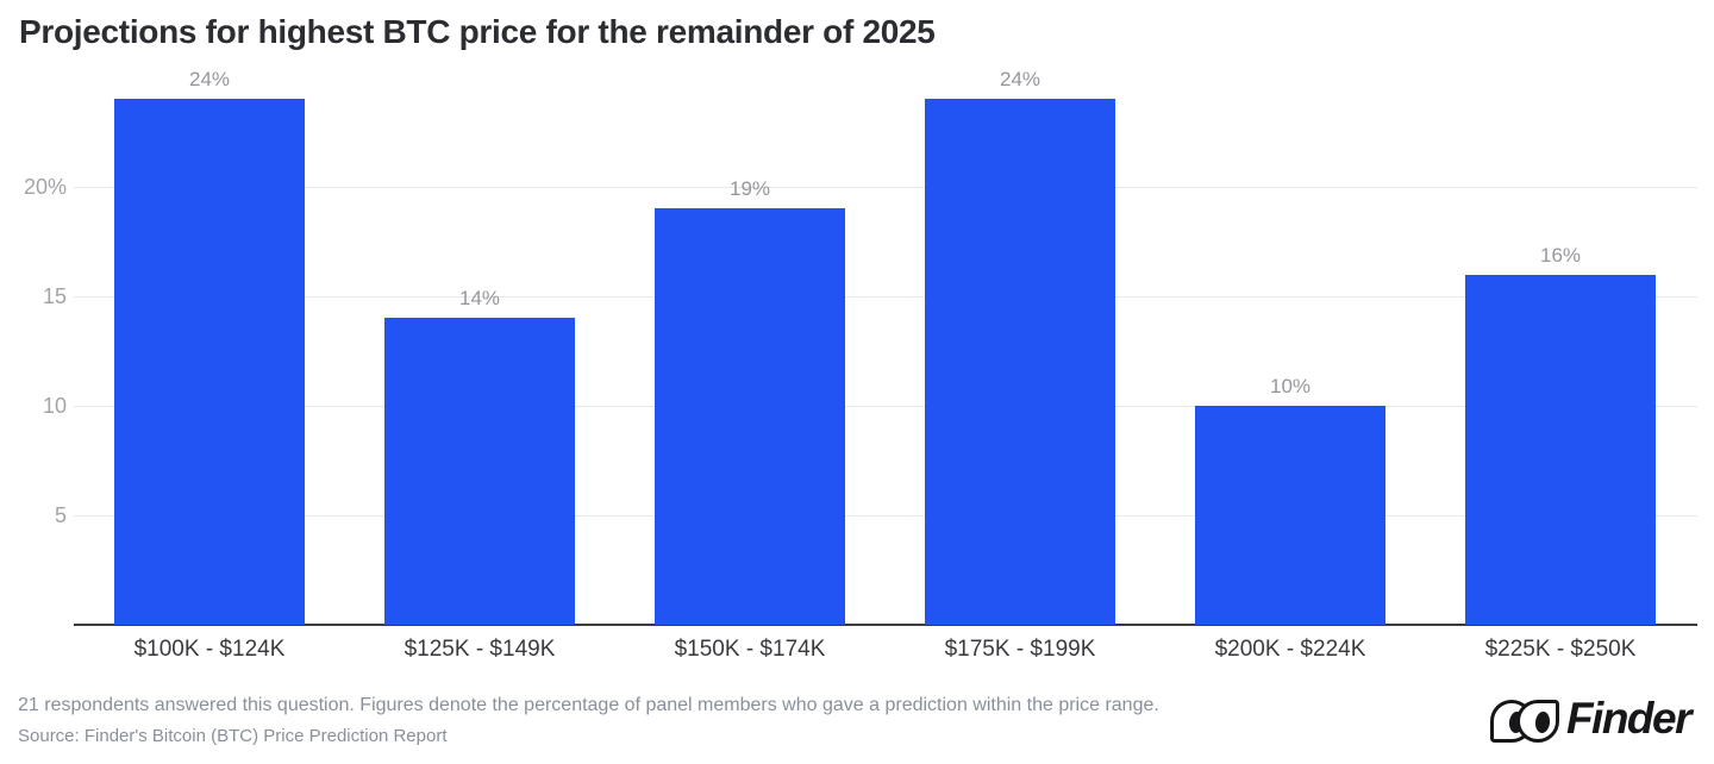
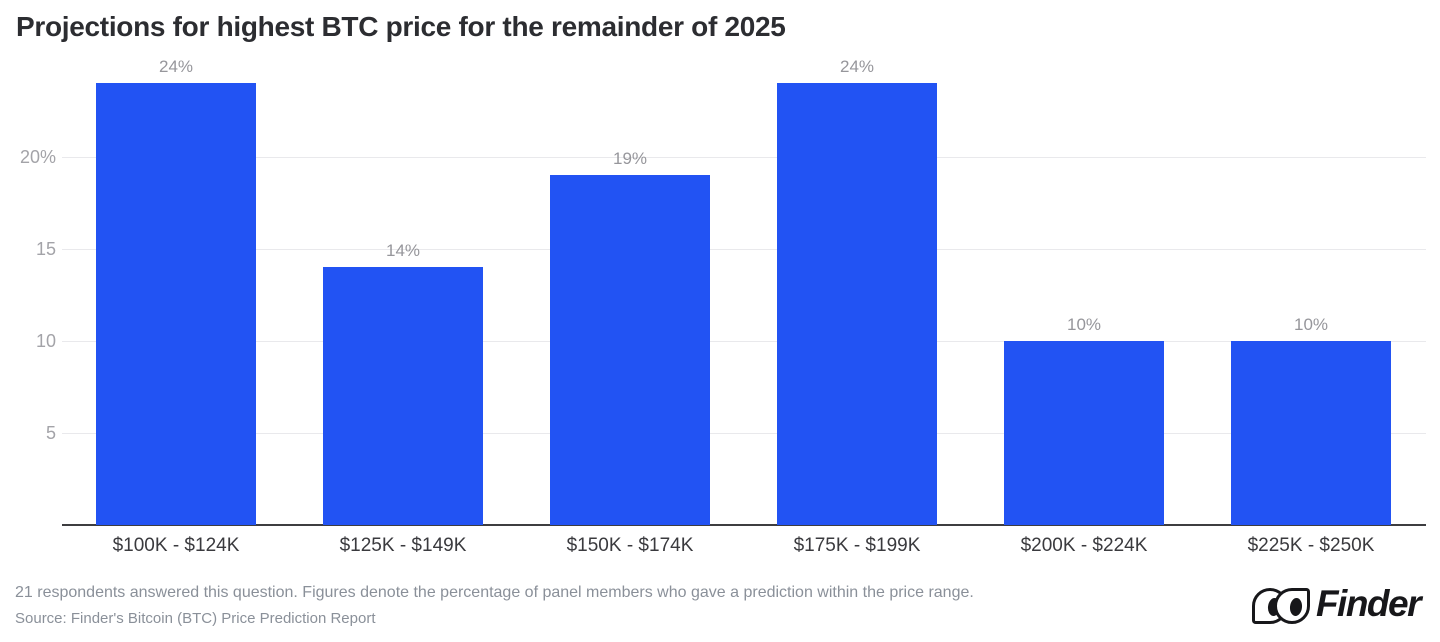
$225K - $250K: 16% -> 10%
